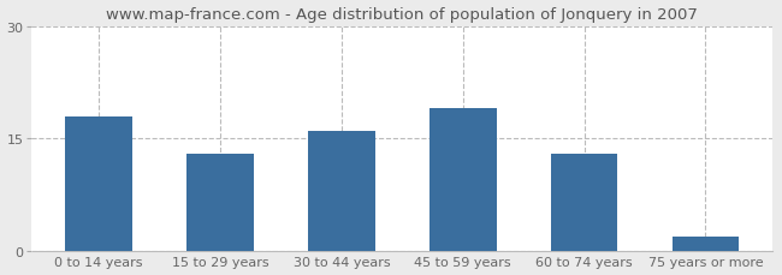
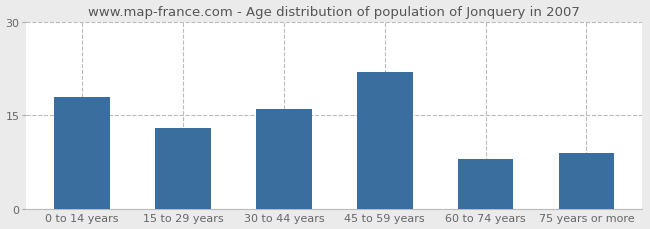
45 to 59 years: 19 -> 22
60 to 74 years: 13 -> 8
75 years or more: 2 -> 9
